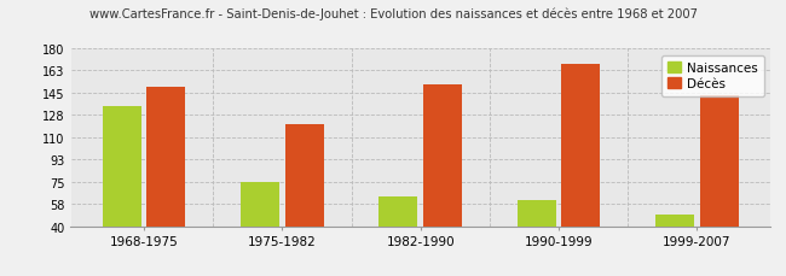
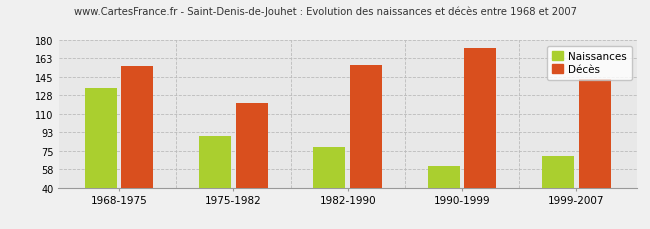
Décès/1968-1975: 150 -> 156
Naissances/1975-1982: 75 -> 89
Naissances/1982-1990: 63 -> 79
Décès/1982-1990: 152 -> 157
Décès/1990-1999: 168 -> 173
Naissances/1999-2007: 49 -> 70
